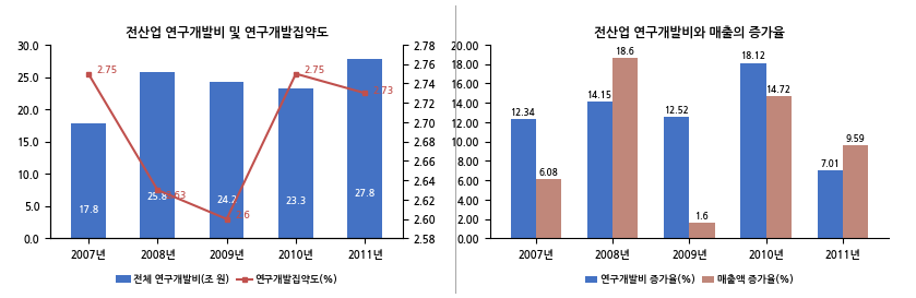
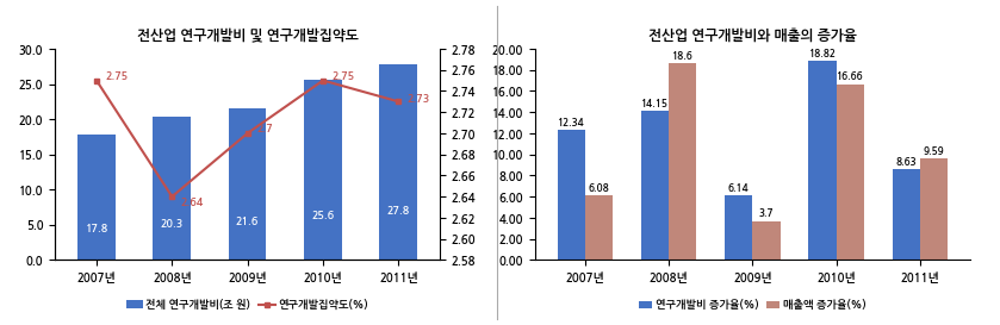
전산업 연구개발비 및 연구개발집약도/전체 연구개발비(조 원)/2008년: 25.8 -> 20.3
전산업 연구개발비 및 연구개발집약도/연구개발집약도(%)/2008년: 2.63 -> 2.64
전산업 연구개발비 및 연구개발집약도/전체 연구개발비(조 원)/2009년: 24.2 -> 21.6
전산업 연구개발비 및 연구개발집약도/연구개발집약도(%)/2009년: 2.6 -> 2.7
전산업 연구개발비 및 연구개발집약도/전체 연구개발비(조 원)/2010년: 23.3 -> 25.6
전산업 연구개발비와 매출의 증가율/연구개발비 증가율(%)/2009년: 12.52 -> 6.14
전산업 연구개발비와 매출의 증가율/매출액 증가율(%)/2009년: 1.6 -> 3.7
전산업 연구개발비와 매출의 증가율/연구개발비 증가율(%)/2010년: 18.12 -> 18.82
전산업 연구개발비와 매출의 증가율/매출액 증가율(%)/2010년: 14.72 -> 16.66
전산업 연구개발비와 매출의 증가율/연구개발비 증가율(%)/2011년: 7.01 -> 8.63
